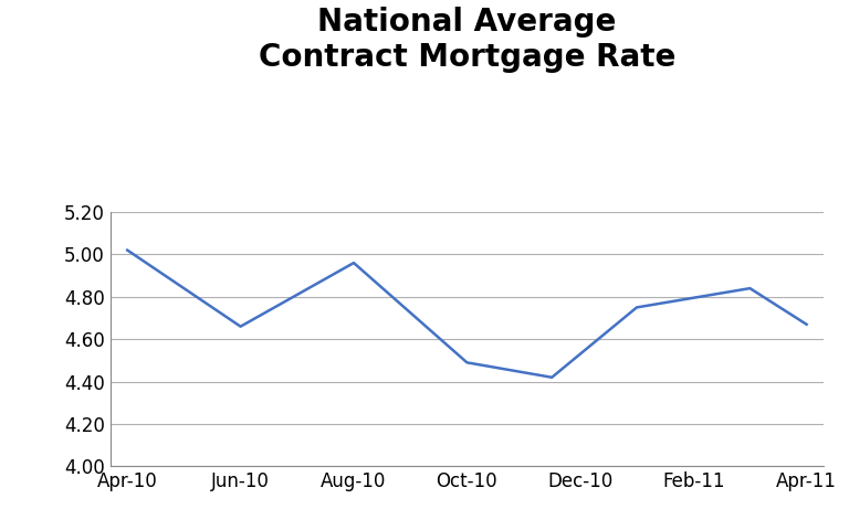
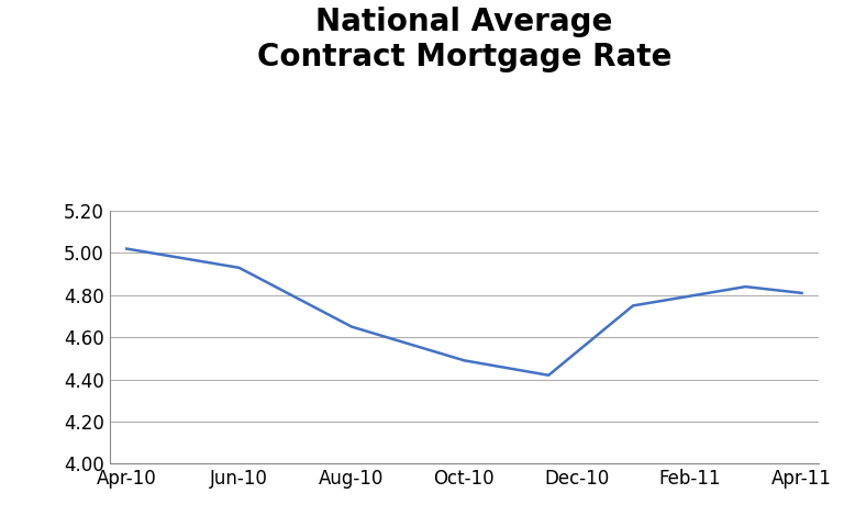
Jun-10: 4.66 -> 4.93
Aug-10: 4.96 -> 4.65
Apr-11: 4.67 -> 4.81
